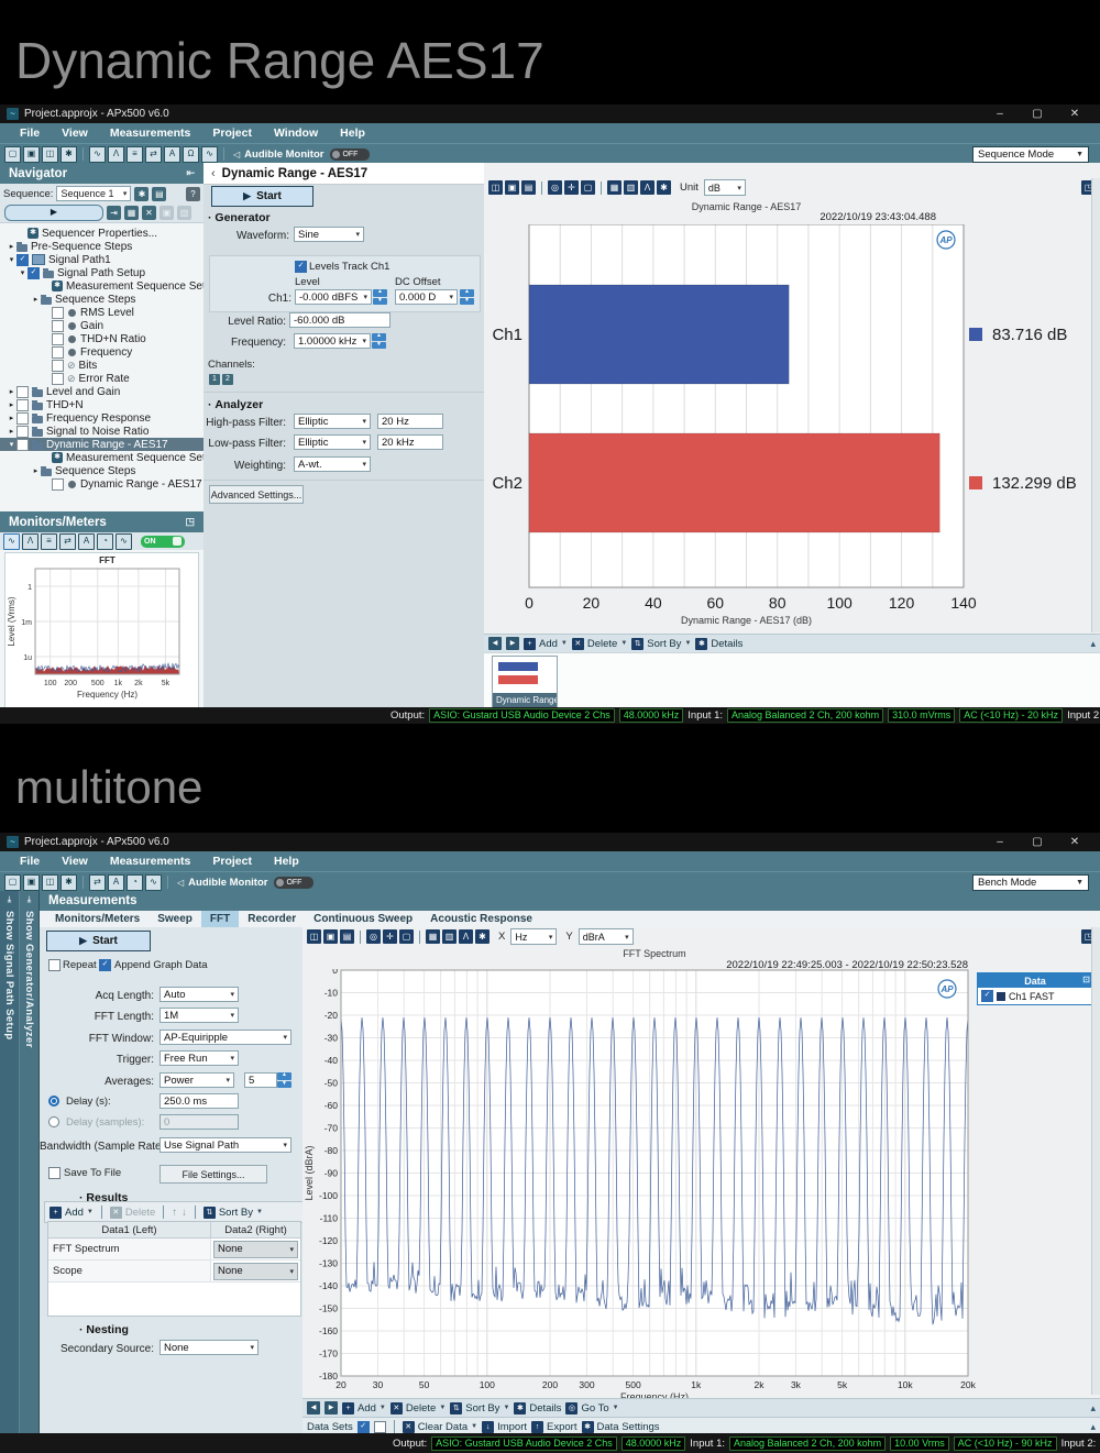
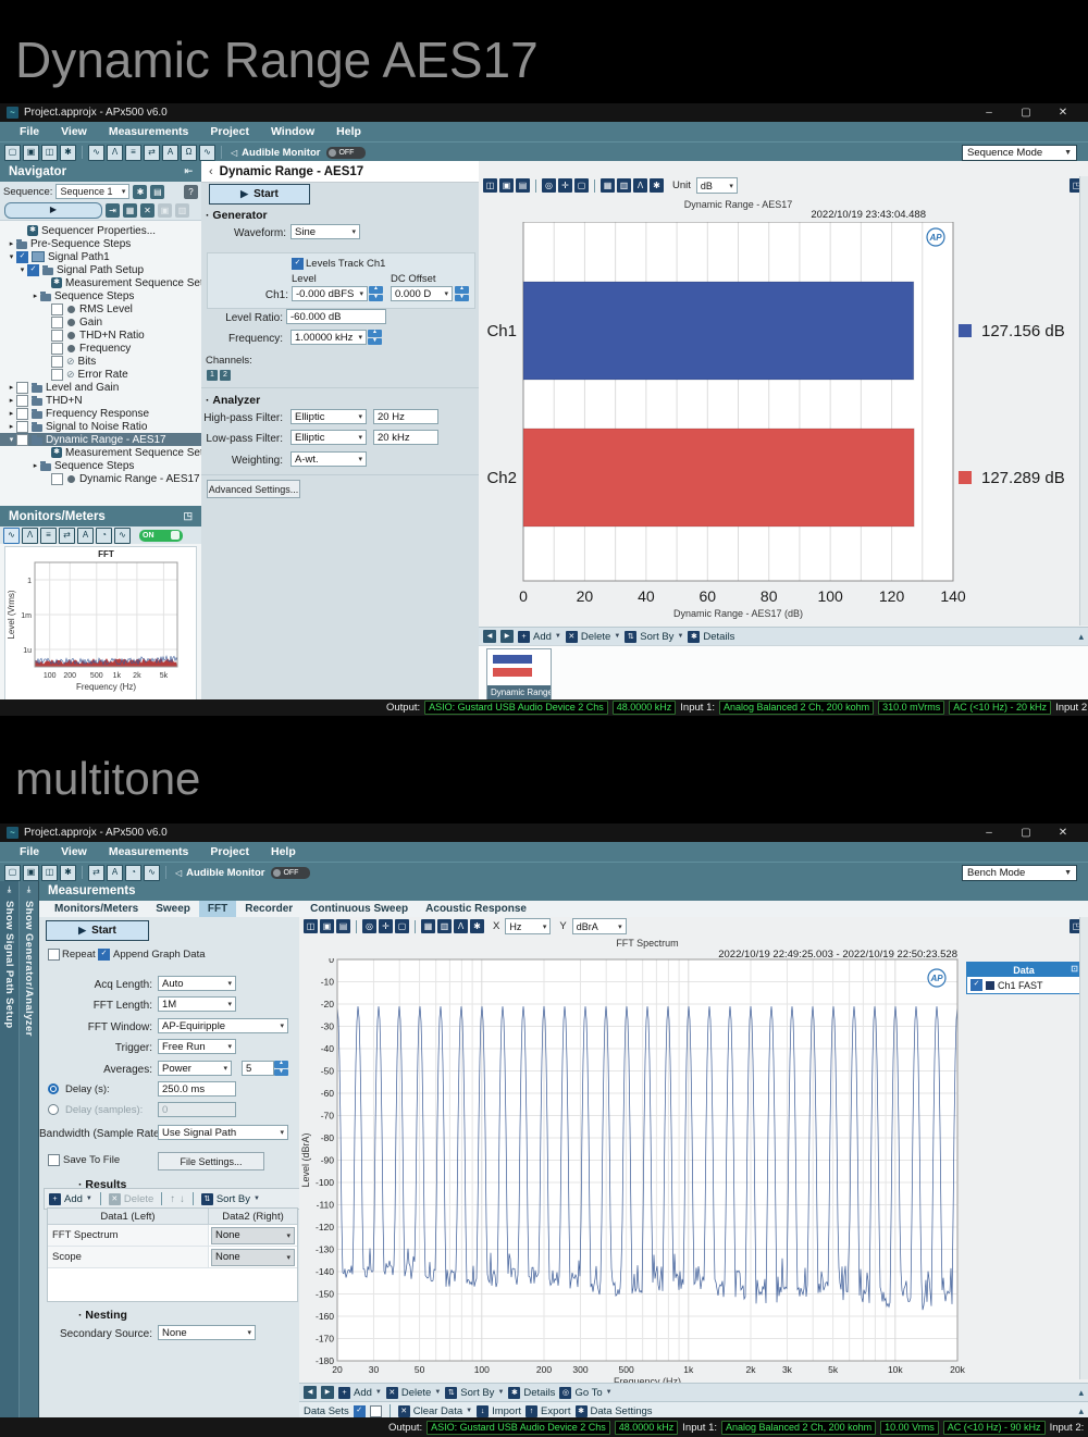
Dynamic Range - AES17/Ch1: 83.716 -> 127.156
Dynamic Range - AES17/Ch2: 132.299 -> 127.289
